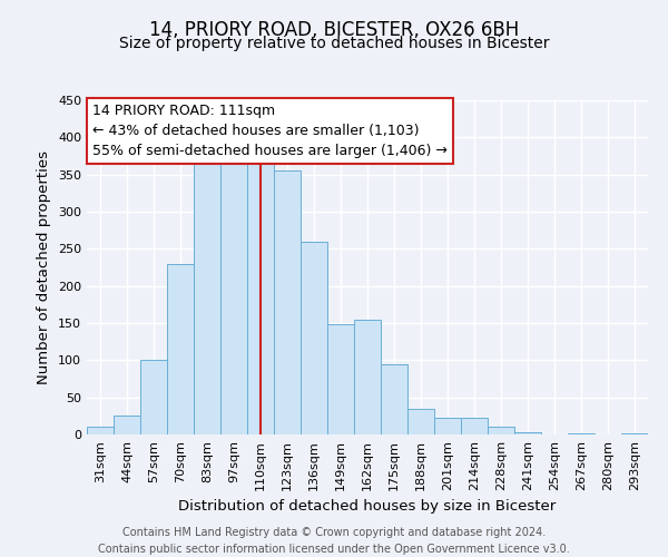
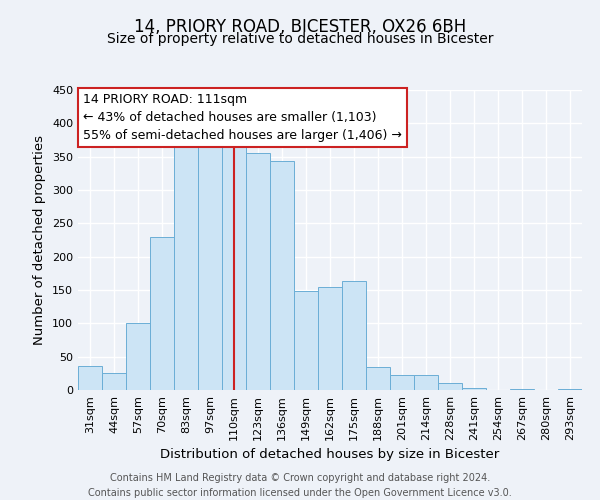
31sqm: 10 -> 36
136sqm: 260 -> 344
175sqm: 95 -> 164
